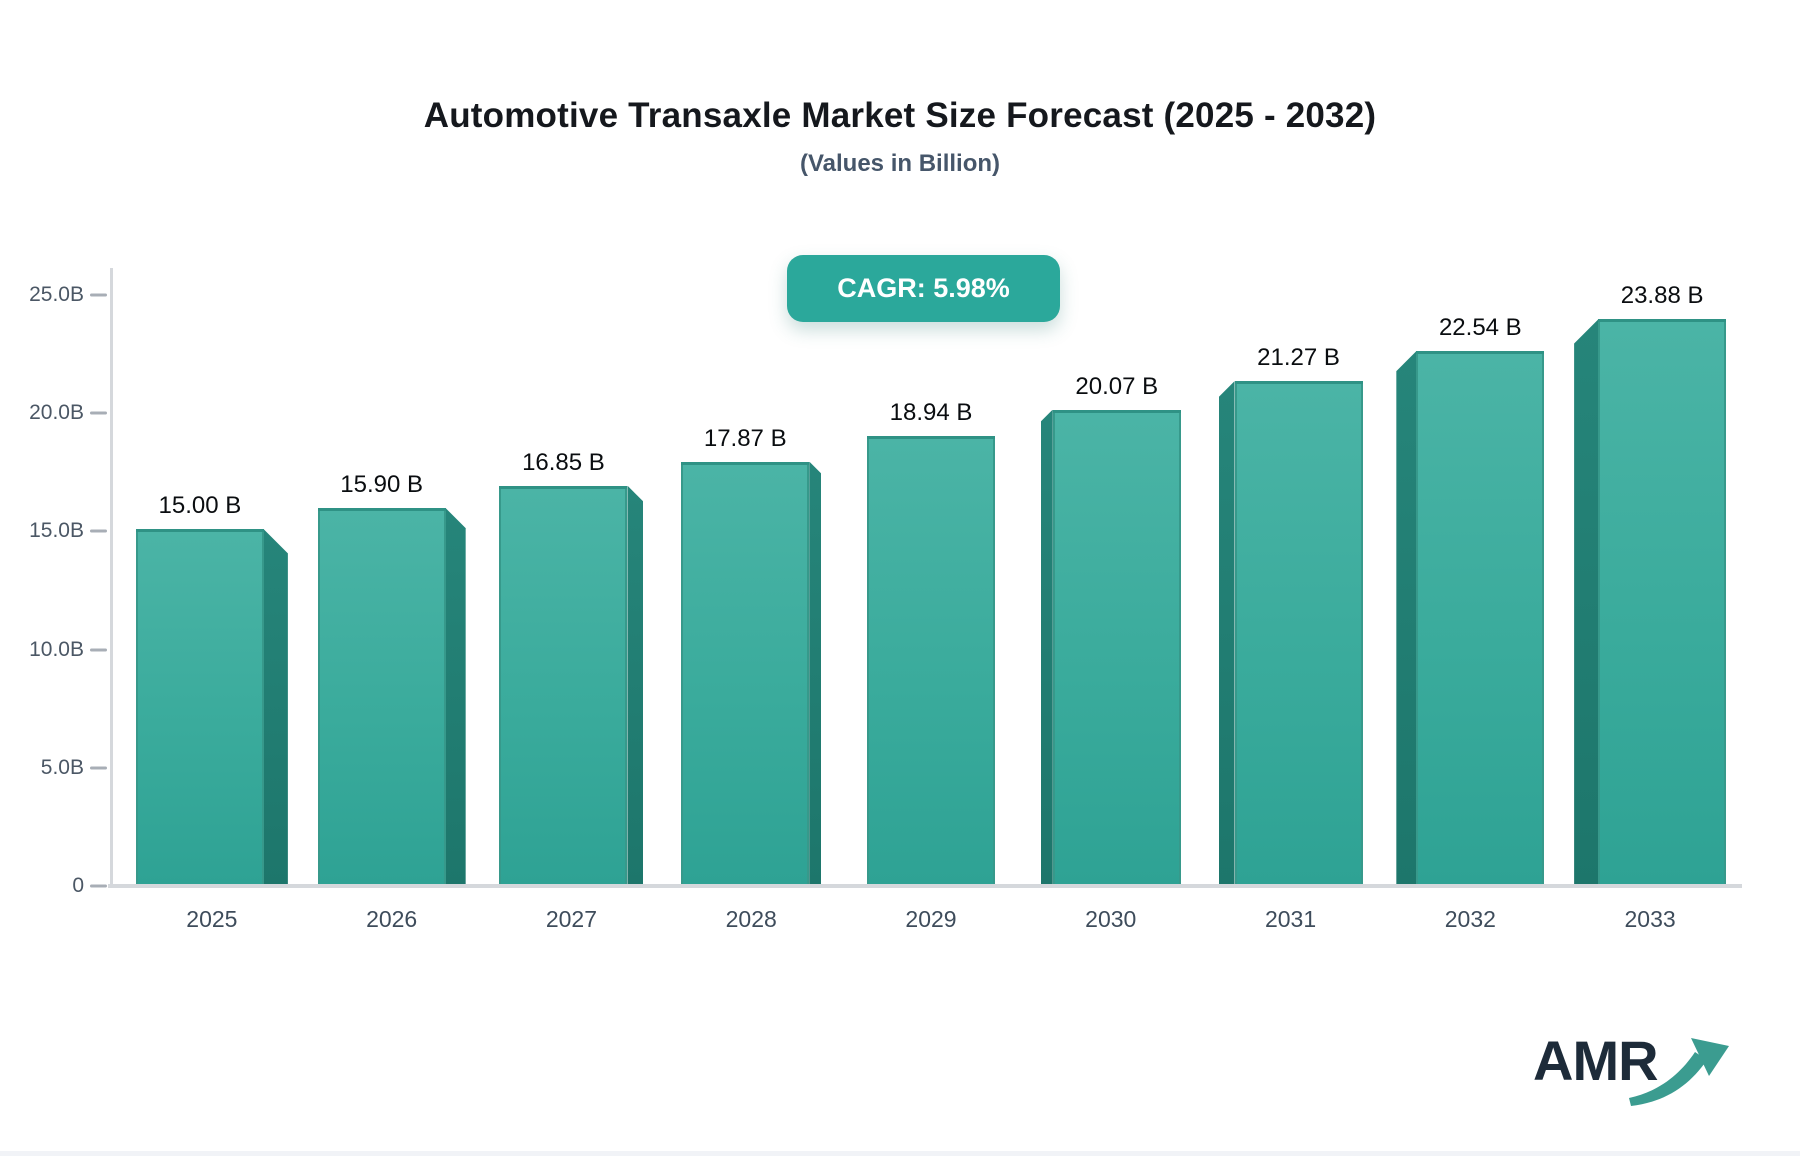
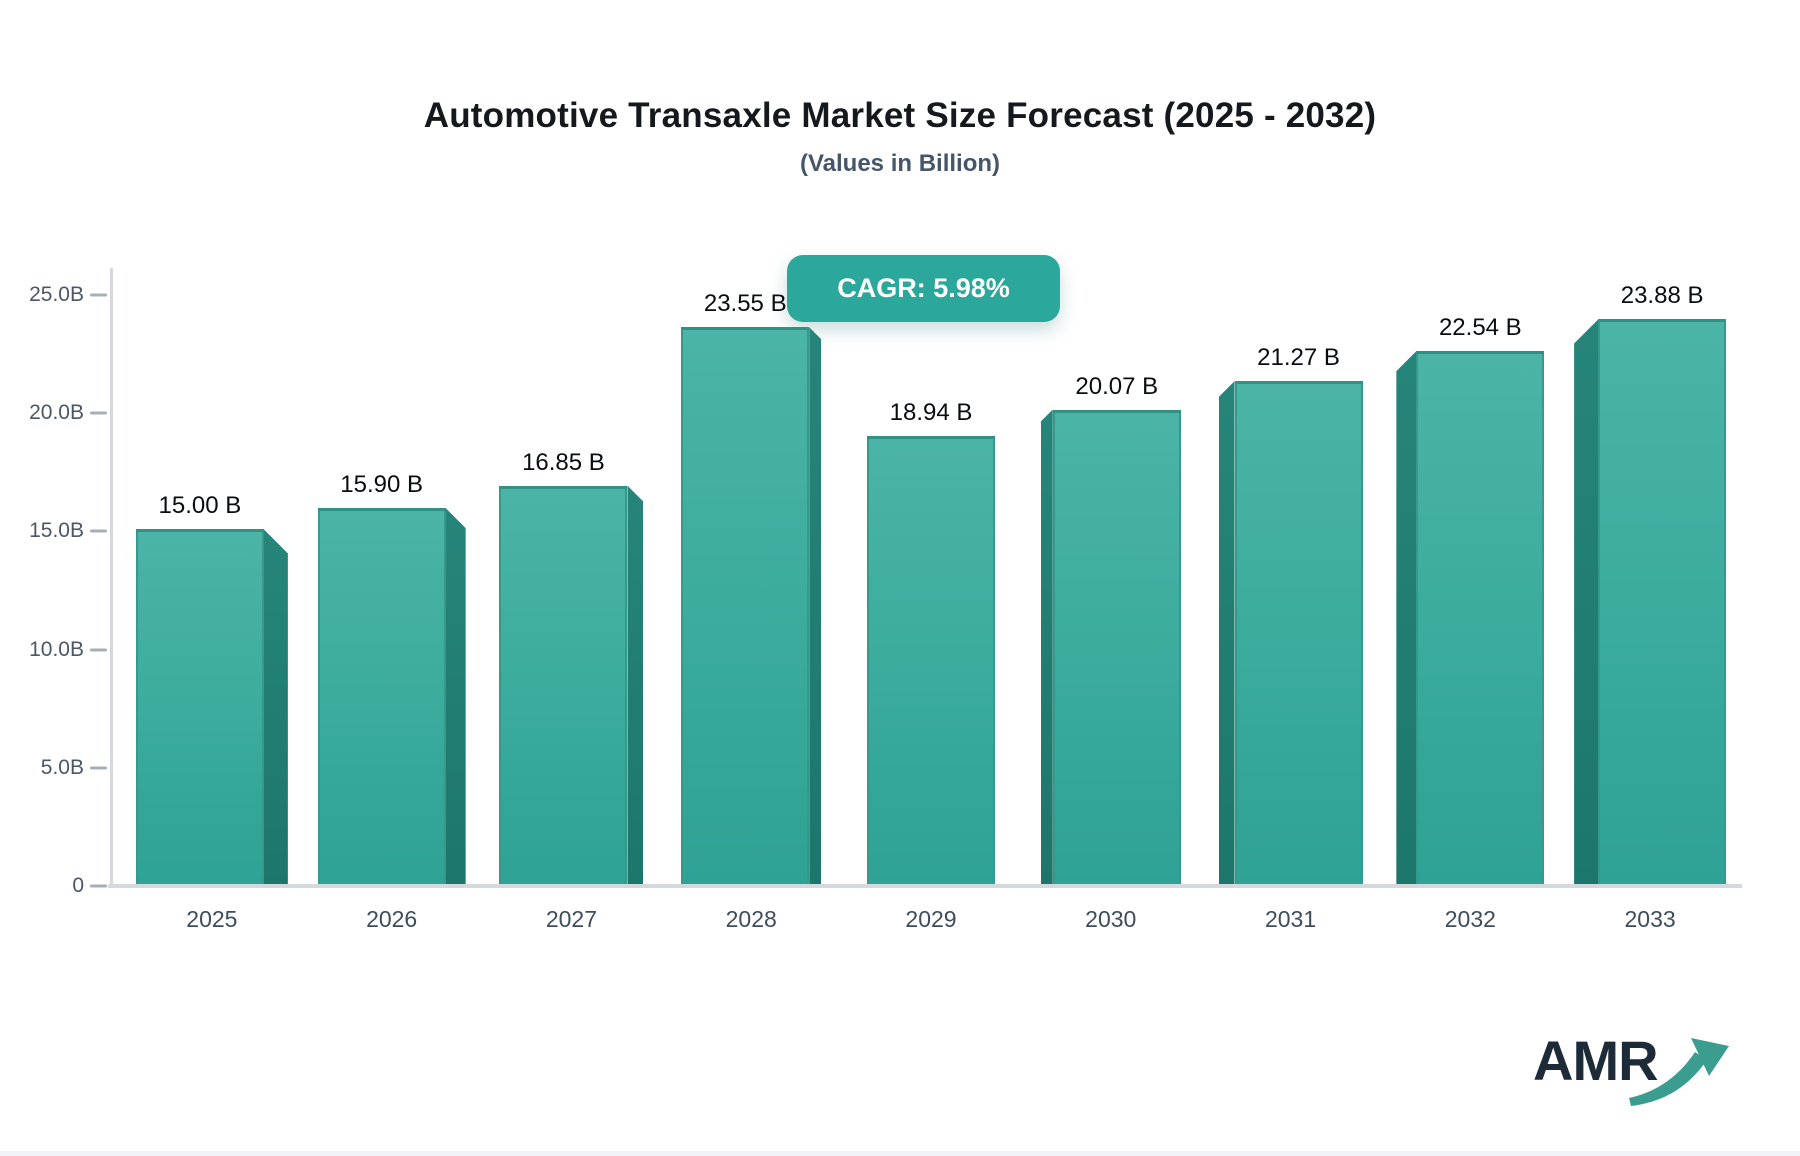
2028: 17.87 -> 23.55
